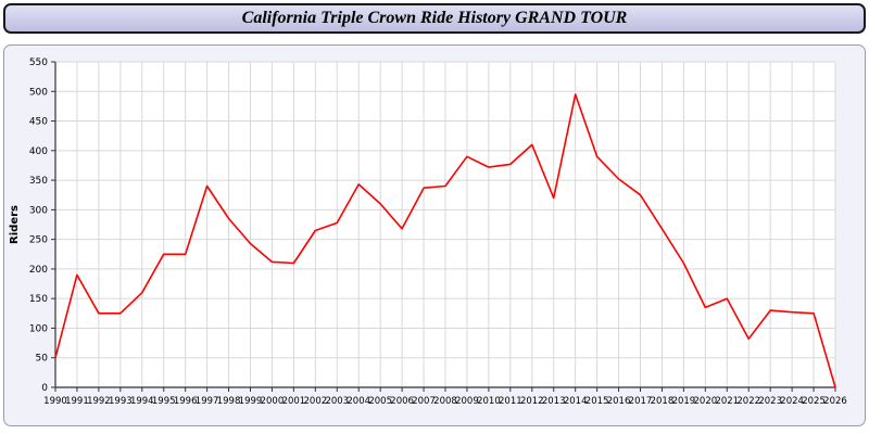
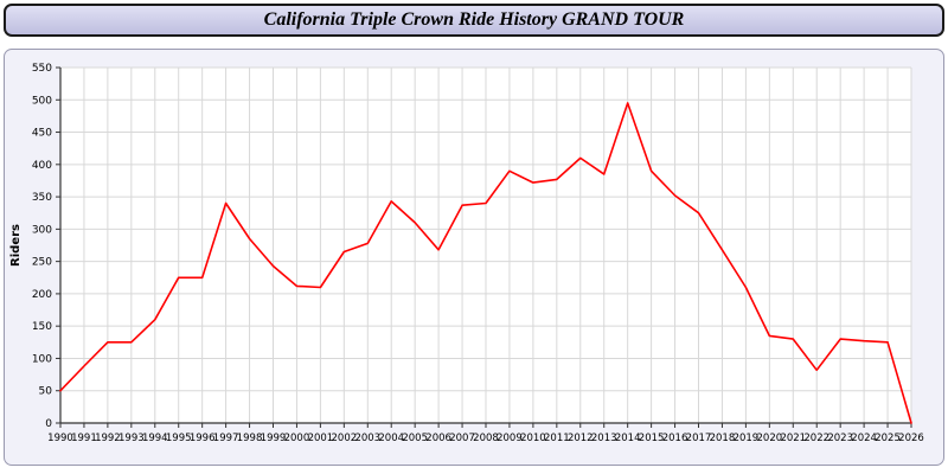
1991: 190 -> 90
2013: 320 -> 380
2021: 150 -> 130
